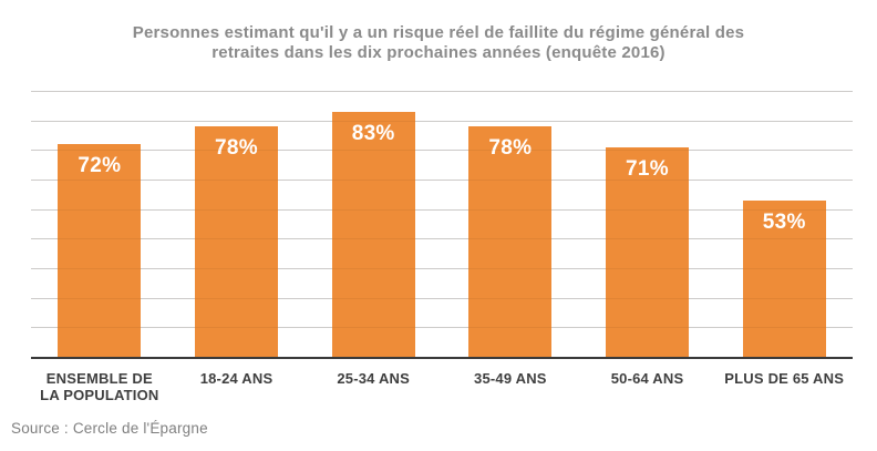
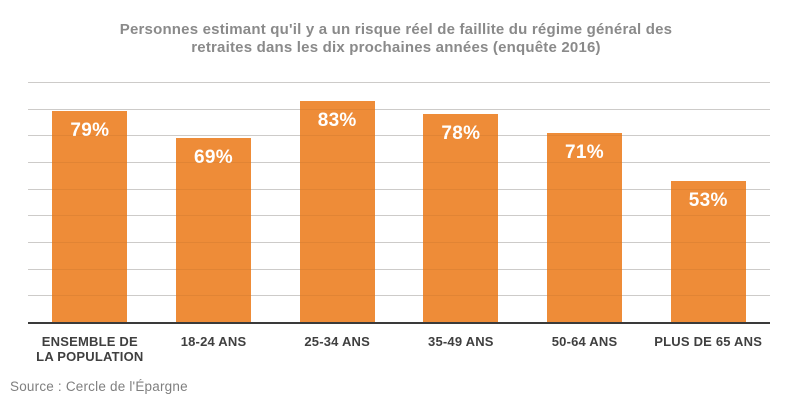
ENSEMBLE DE LA POPULATION: 72% -> 79%
18-24 ANS: 78% -> 69%
